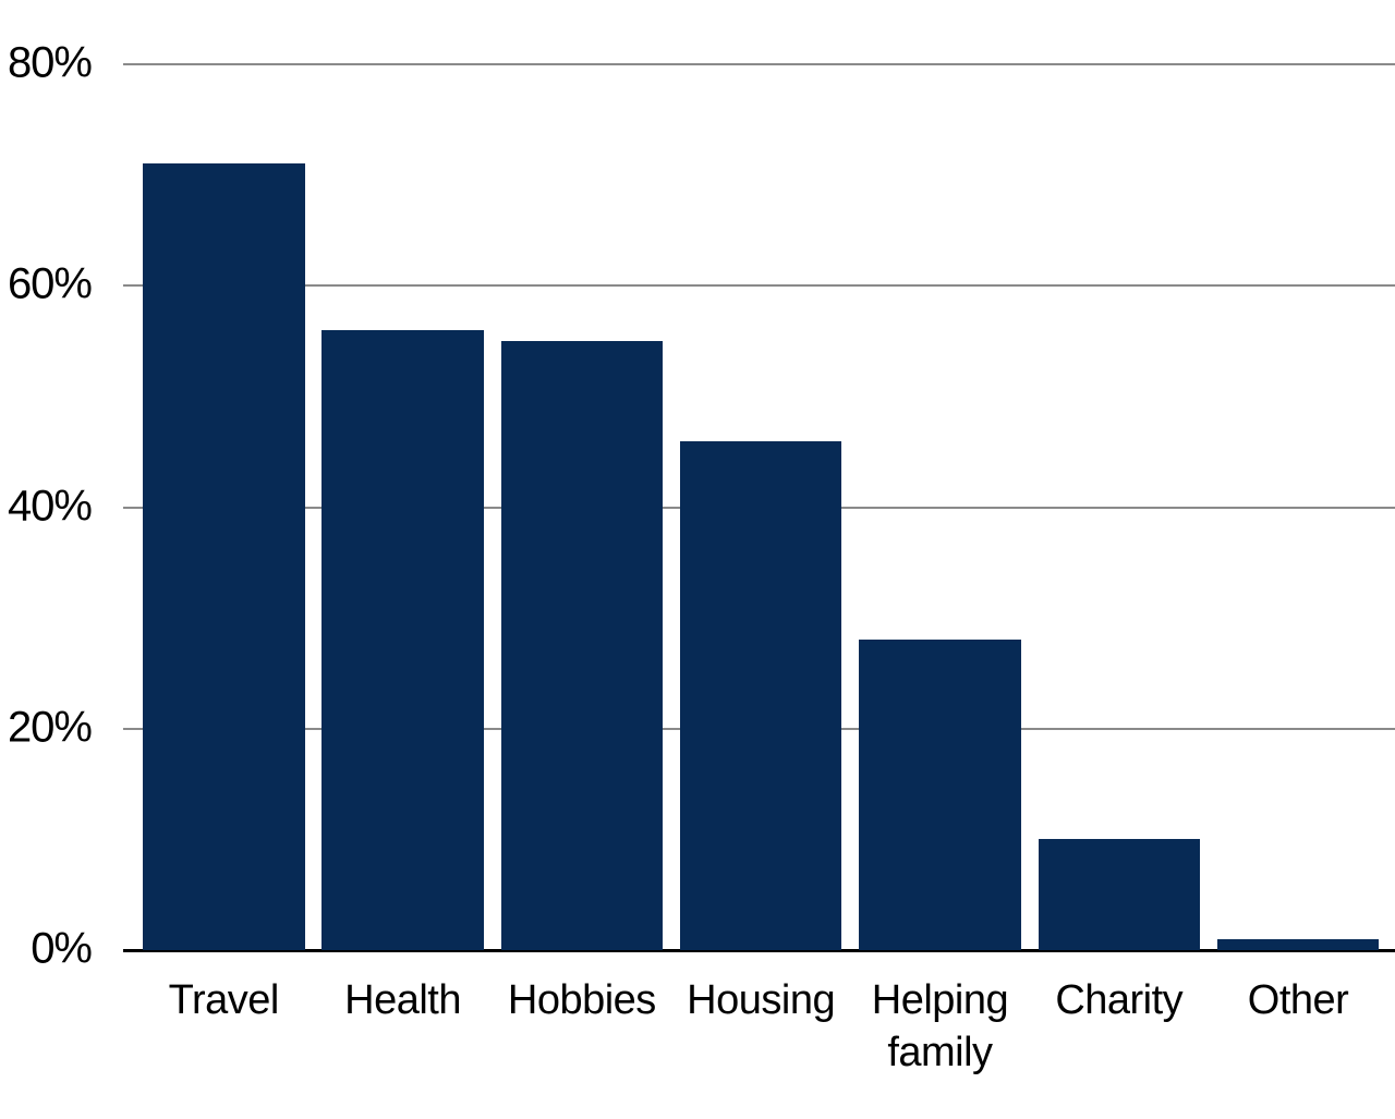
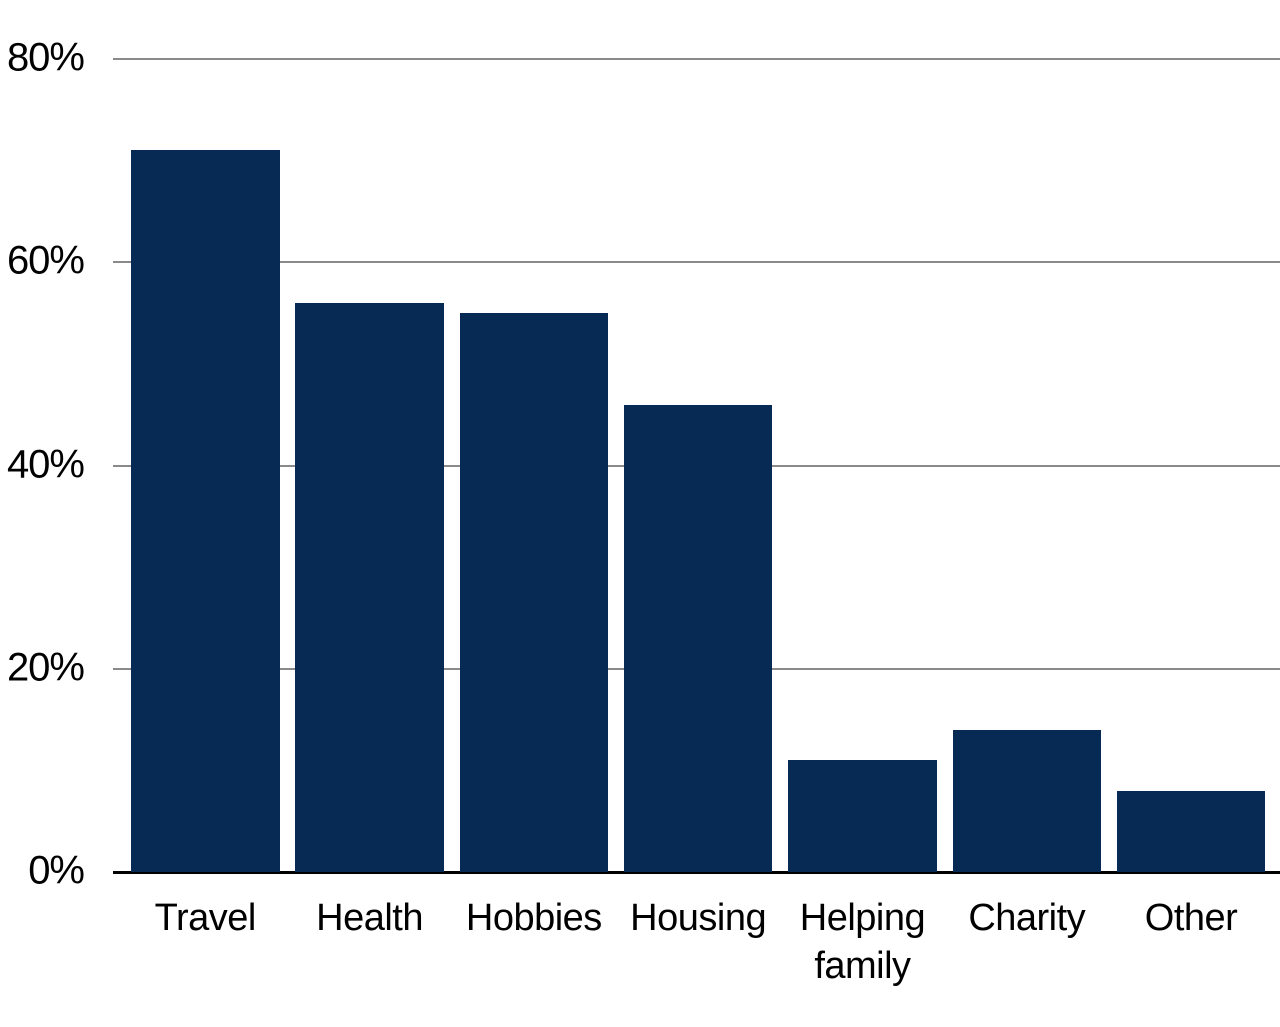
Helping family: 28% -> 11%
Charity: 10% -> 14%
Other: 1% -> 8%
